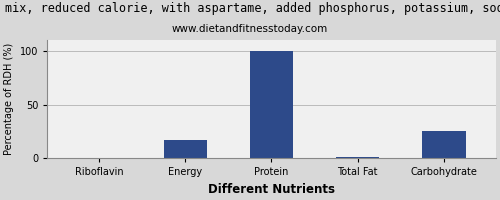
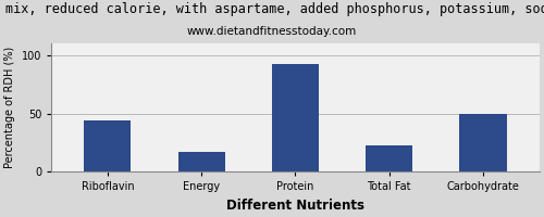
Riboflavin: 0 -> 44
Protein: 100 -> 92
Total Fat: 1 -> 23
Carbohydrate: 25 -> 50
